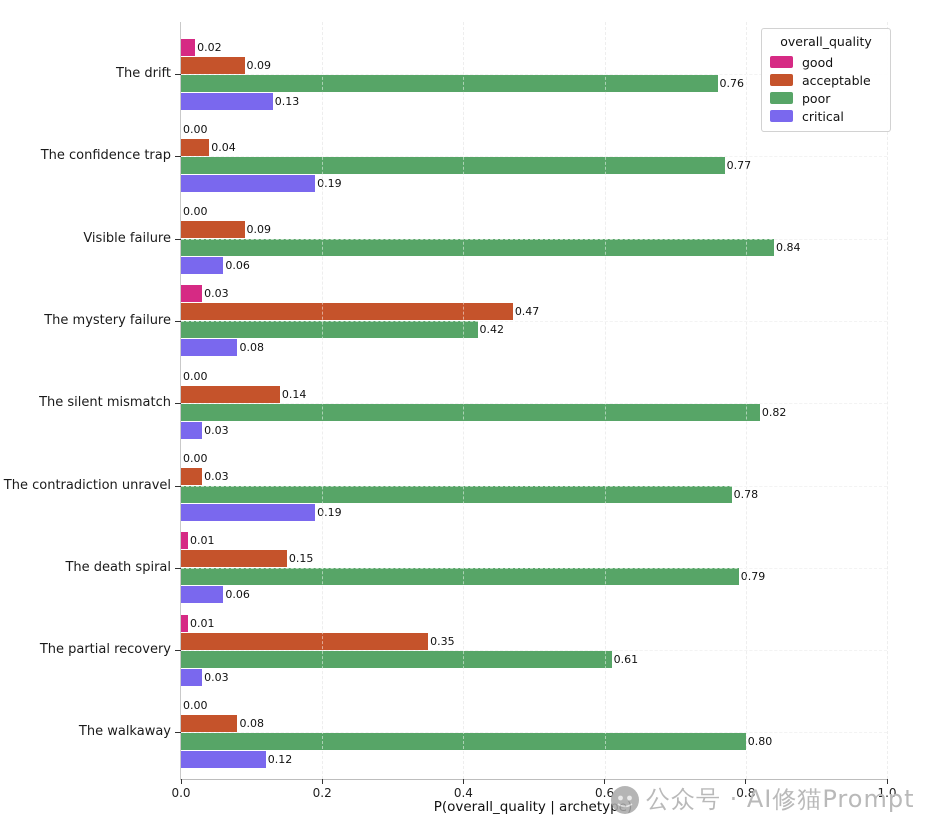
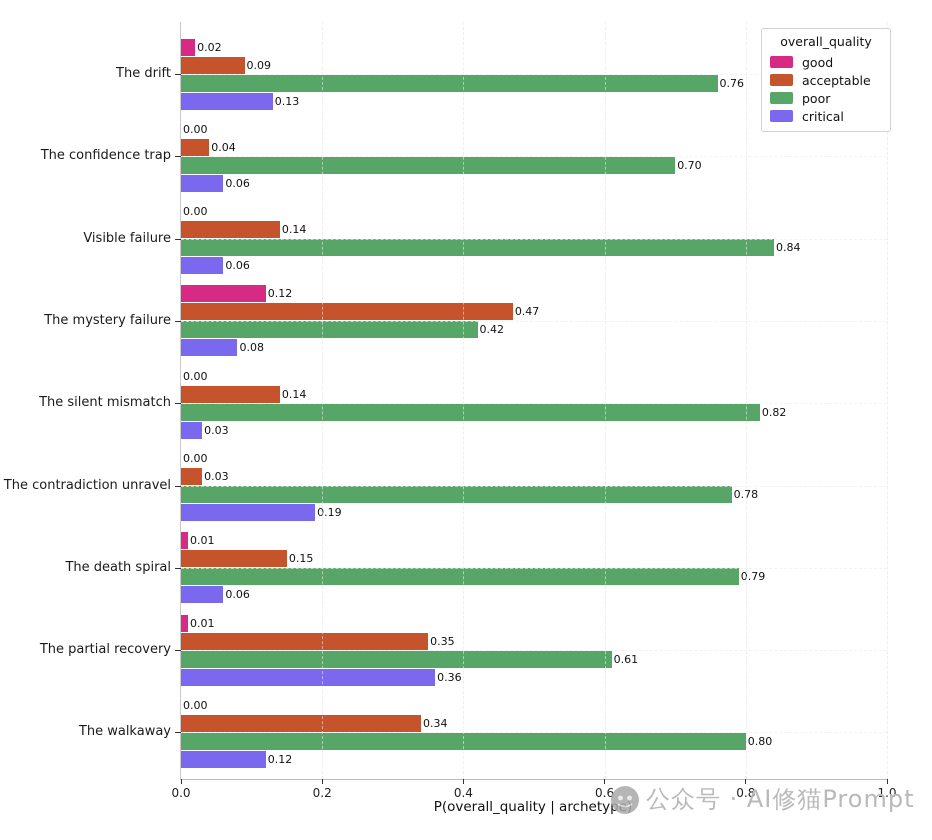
poor/The confidence trap: 0.77 -> 0.70
critical/The confidence trap: 0.19 -> 0.06
acceptable/Visible failure: 0.09 -> 0.14
good/The mystery failure: 0.03 -> 0.12
critical/The partial recovery: 0.03 -> 0.36
acceptable/The walkaway: 0.08 -> 0.34
